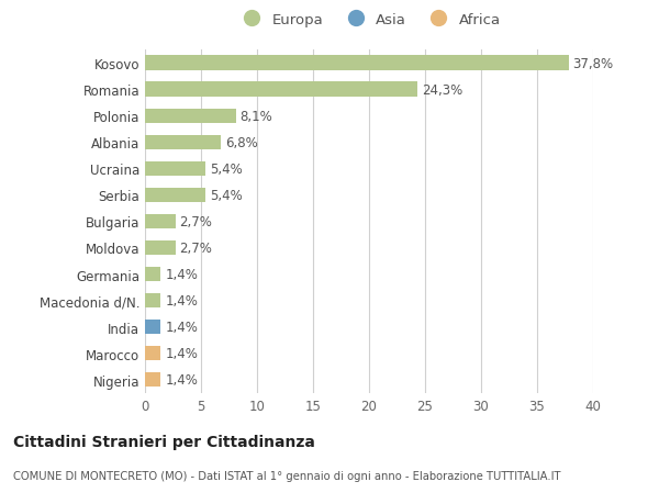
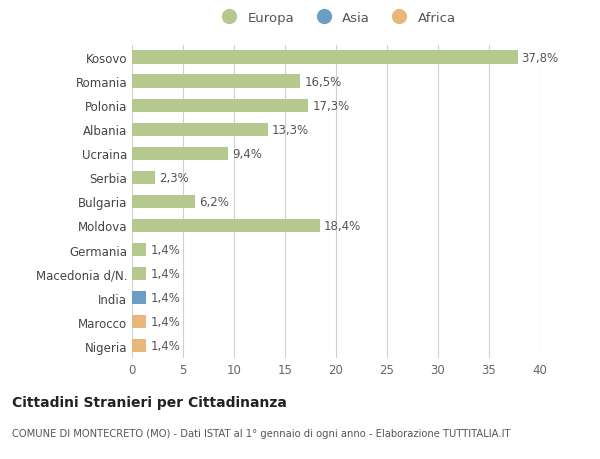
Romania: 24,3% -> 16,5%
Polonia: 8,1% -> 17,3%
Albania: 6,8% -> 13,3%
Ucraina: 5,4% -> 9,4%
Serbia: 5,4% -> 2,3%
Bulgaria: 2,7% -> 6,2%
Moldova: 2,7% -> 18,4%
